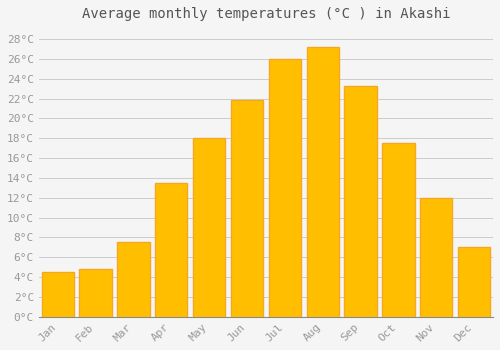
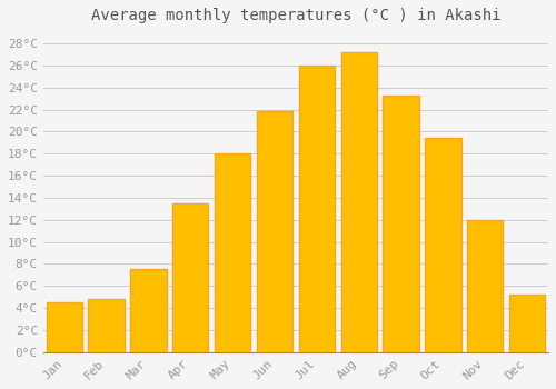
Oct: 17.5°C -> 19.4°C
Dec: 7.0°C -> 5.2°C
